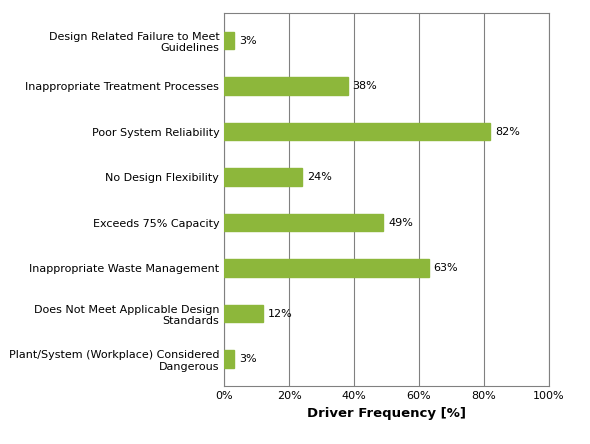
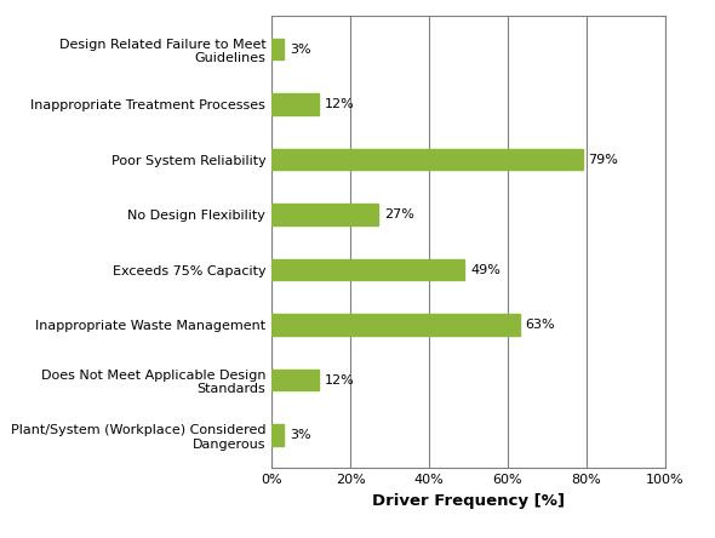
Inappropriate Treatment Processes: 38% -> 12%
Poor System Reliability: 82% -> 79%
No Design Flexibility: 24% -> 27%
